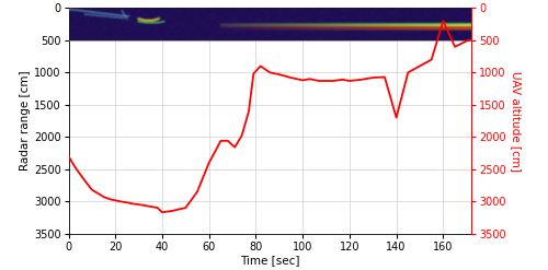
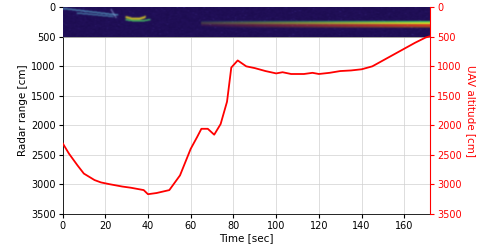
140: 1700 -> 1050
160: 200 -> 700
